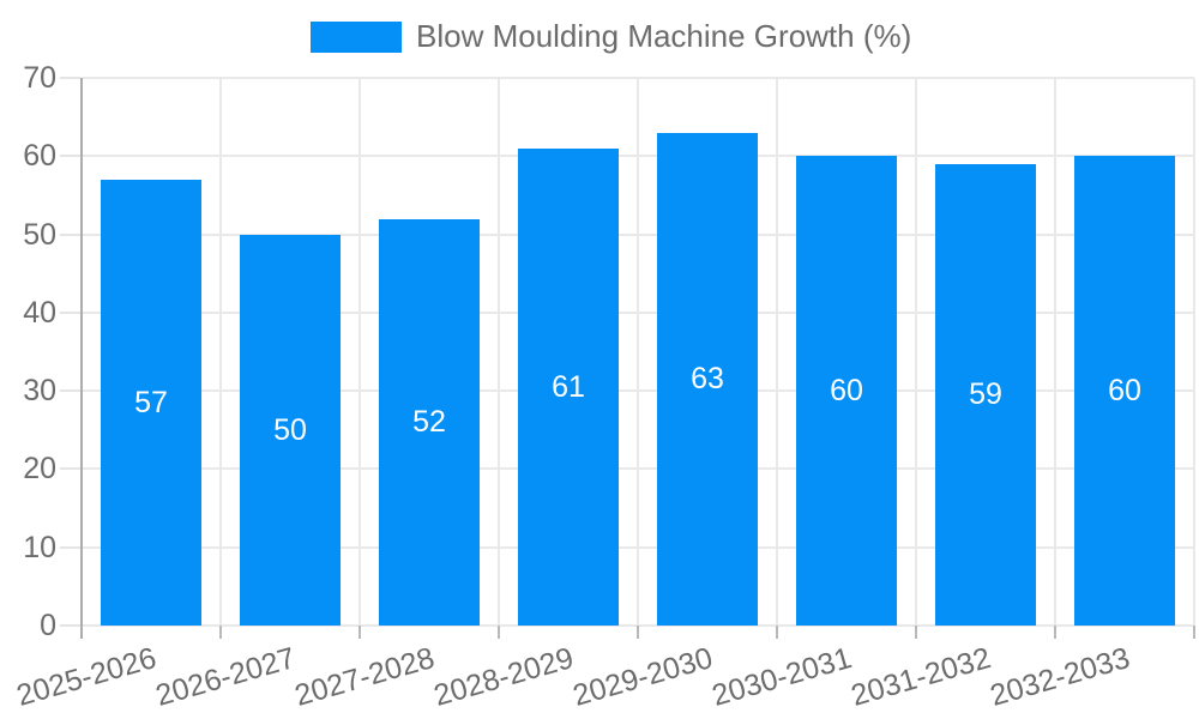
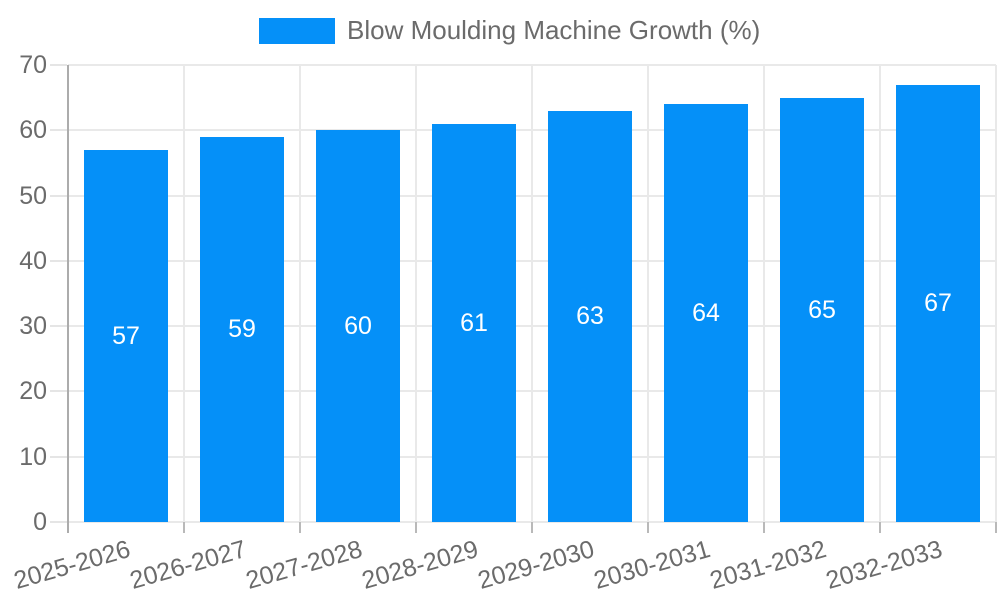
2026-2027: 50 -> 59
2027-2028: 52 -> 60
2030-2031: 60 -> 64
2031-2032: 59 -> 65
2032-2033: 60 -> 67
